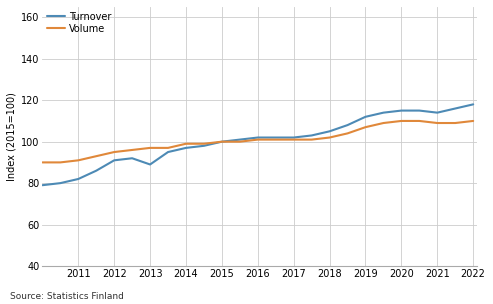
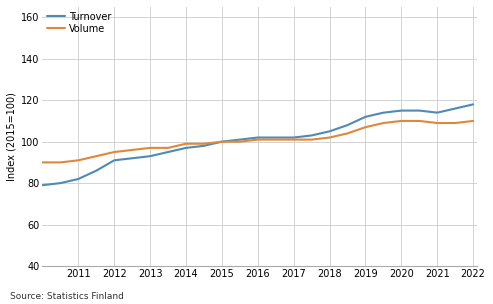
Turnover/2013: 89 -> 93
